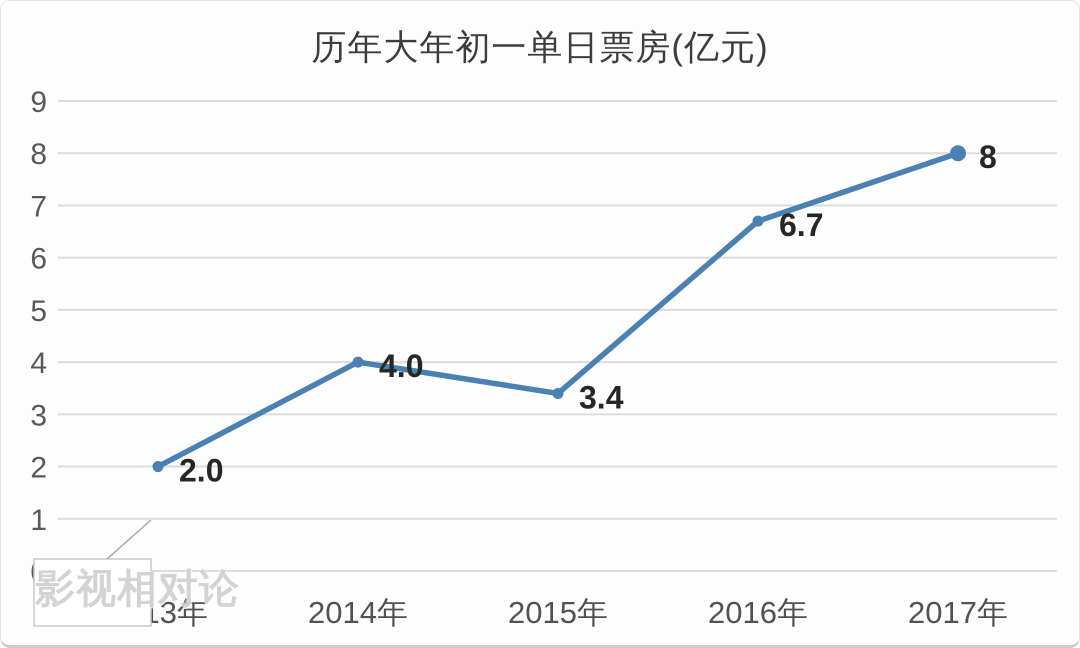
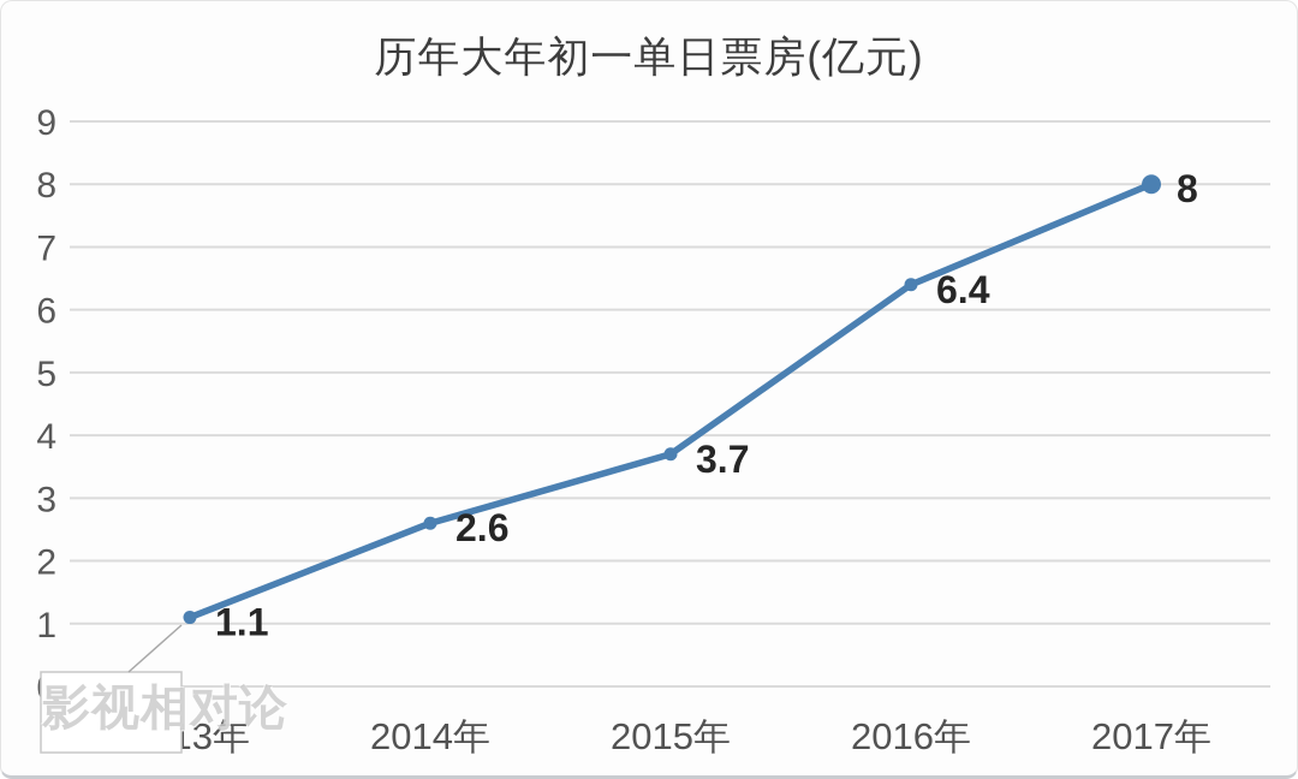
2013年: 2.0 -> 1.1
2014年: 4.0 -> 2.6
2015年: 3.4 -> 3.7
2016年: 6.7 -> 6.4
